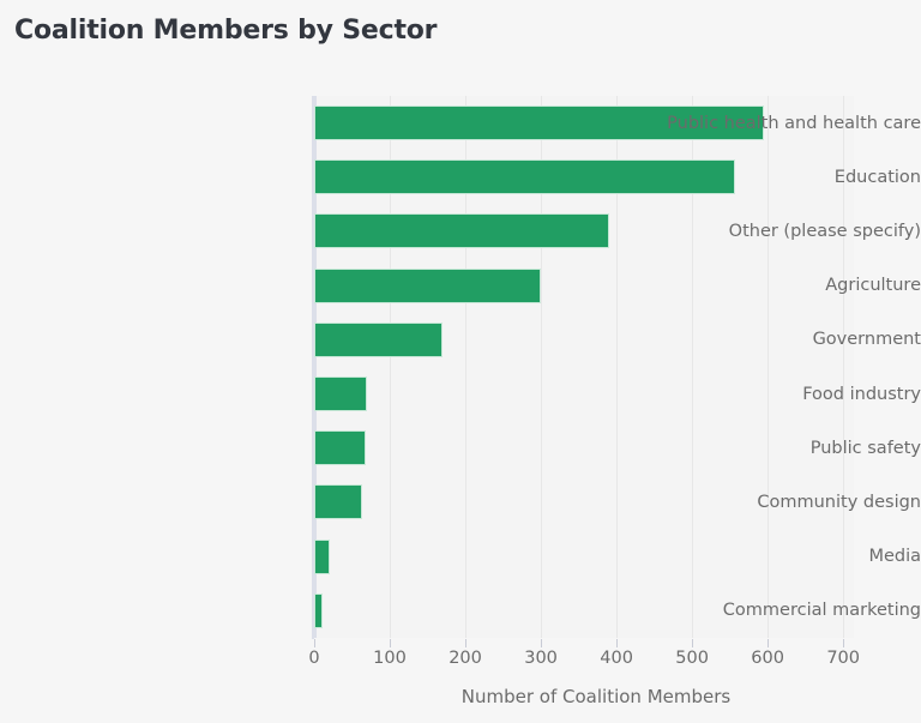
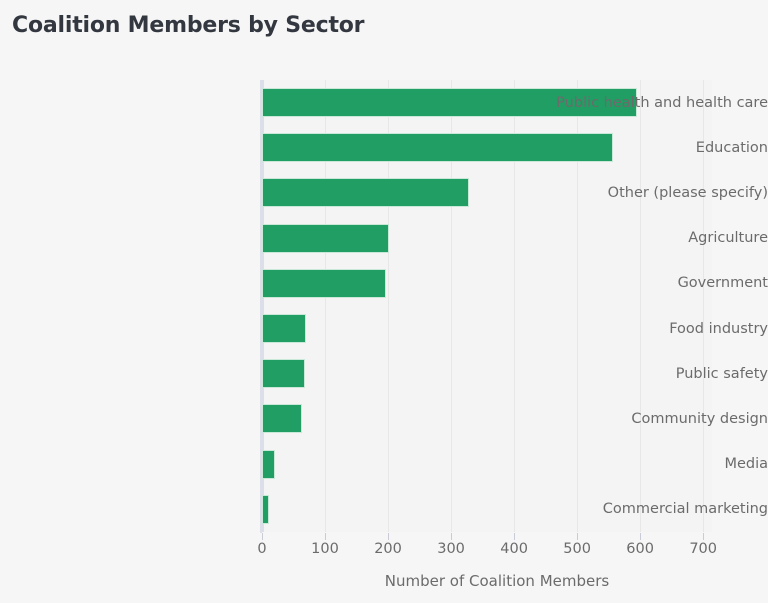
Other (please specify): 390 -> 330
Agriculture: 300 -> 200
Government: 170 -> 200
